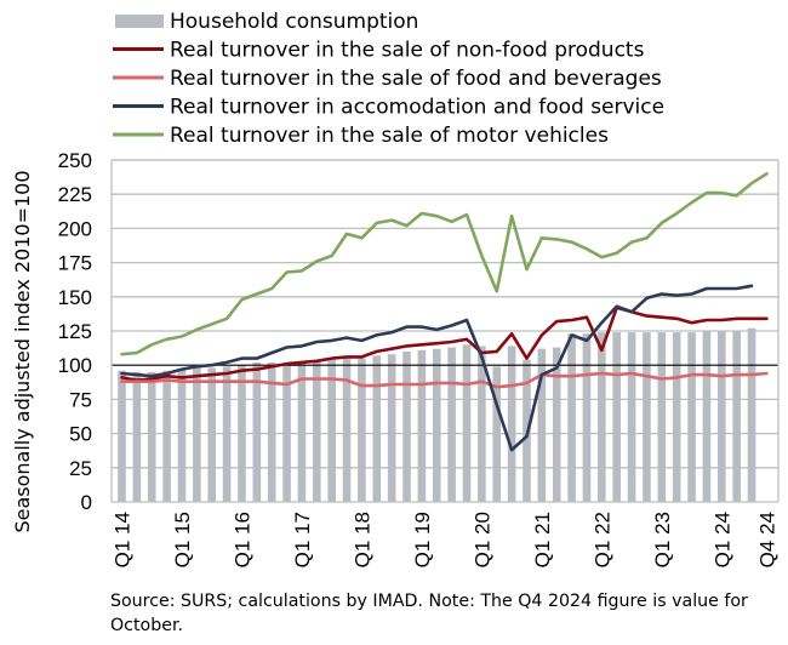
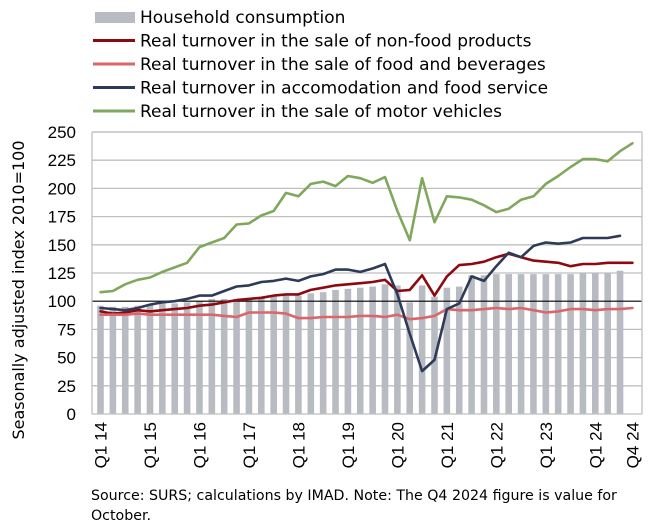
Real turnover in the sale of non-food products/Q1 22: 111 -> 139
